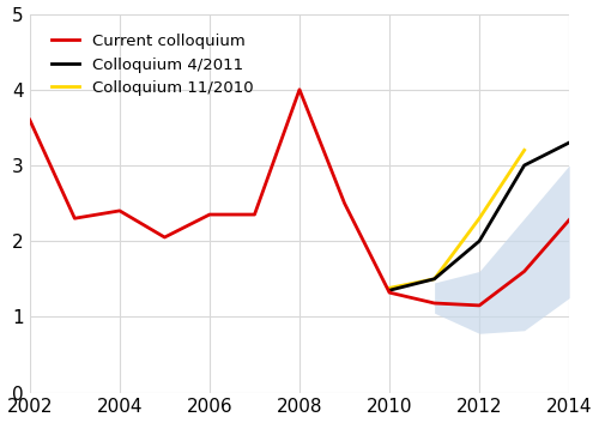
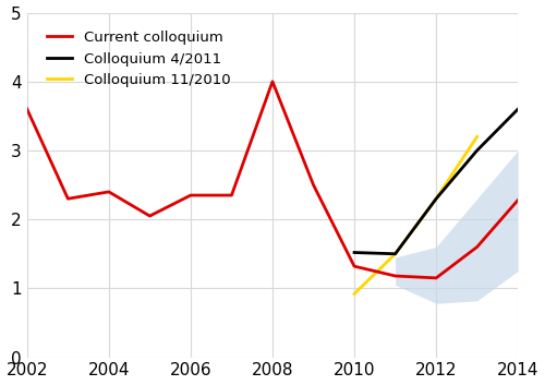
Colloquium 4/2011/2010: 1.35 -> 1.52
Colloquium 11/2010/2010: 1.38 -> 0.92
Colloquium 4/2011/2012: 2.00 -> 2.30
Colloquium 4/2011/2014: 3.30 -> 3.60
